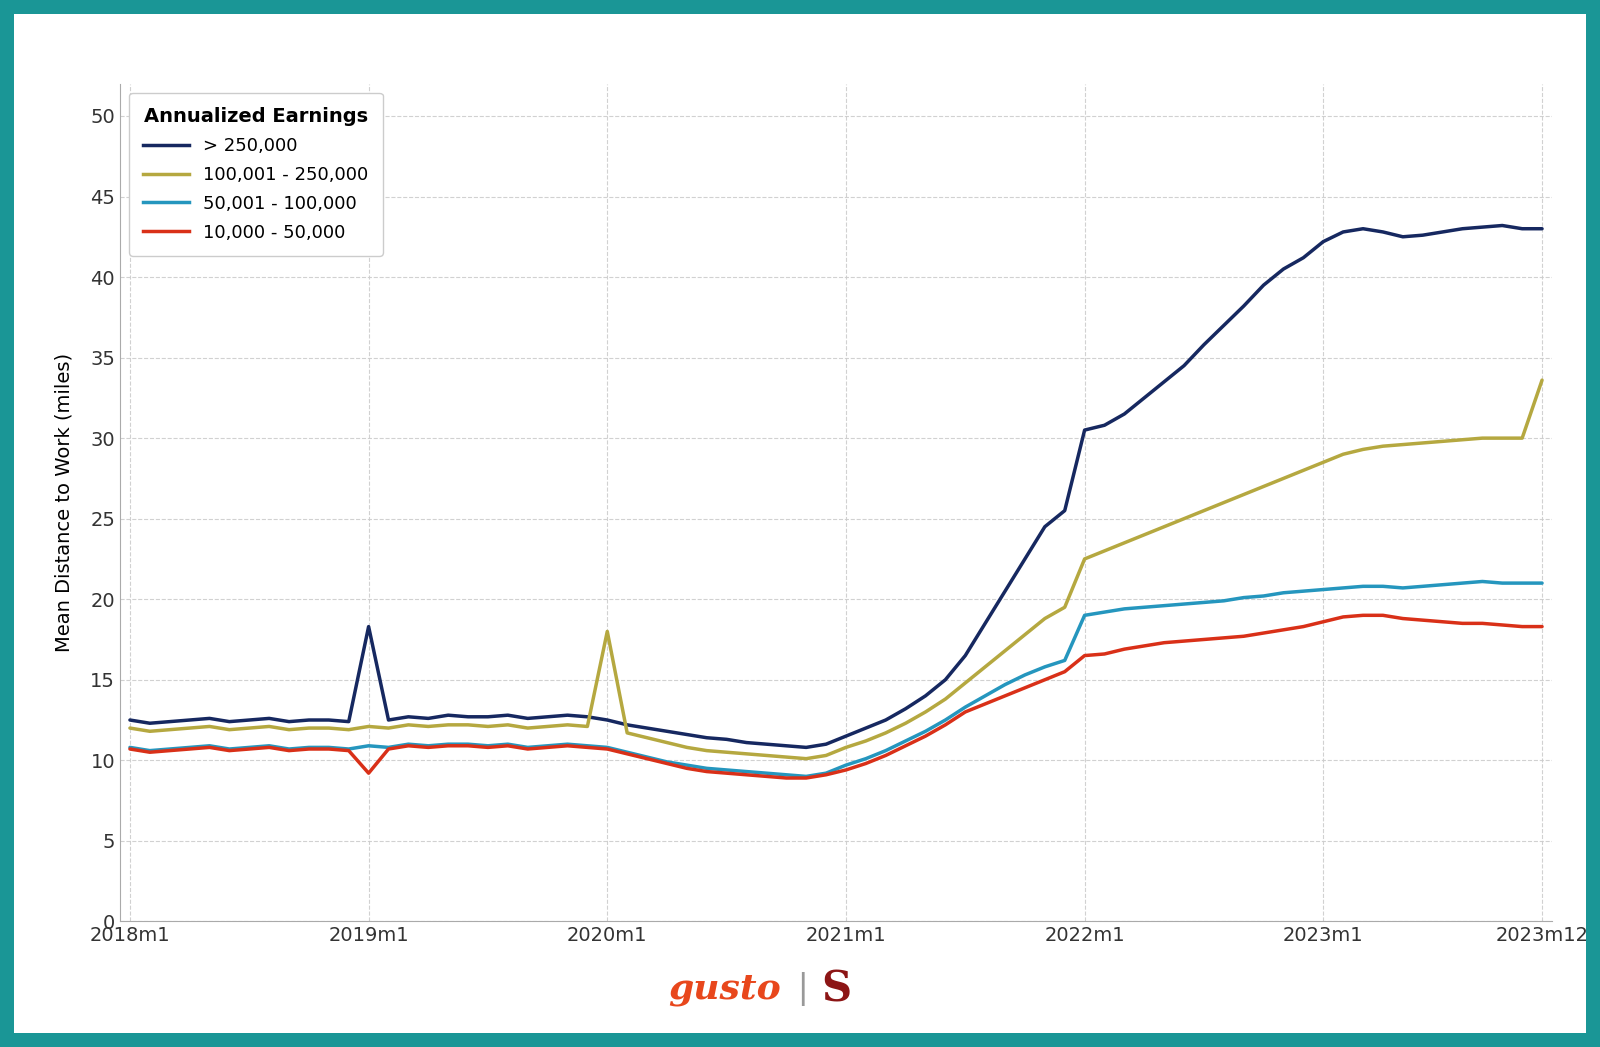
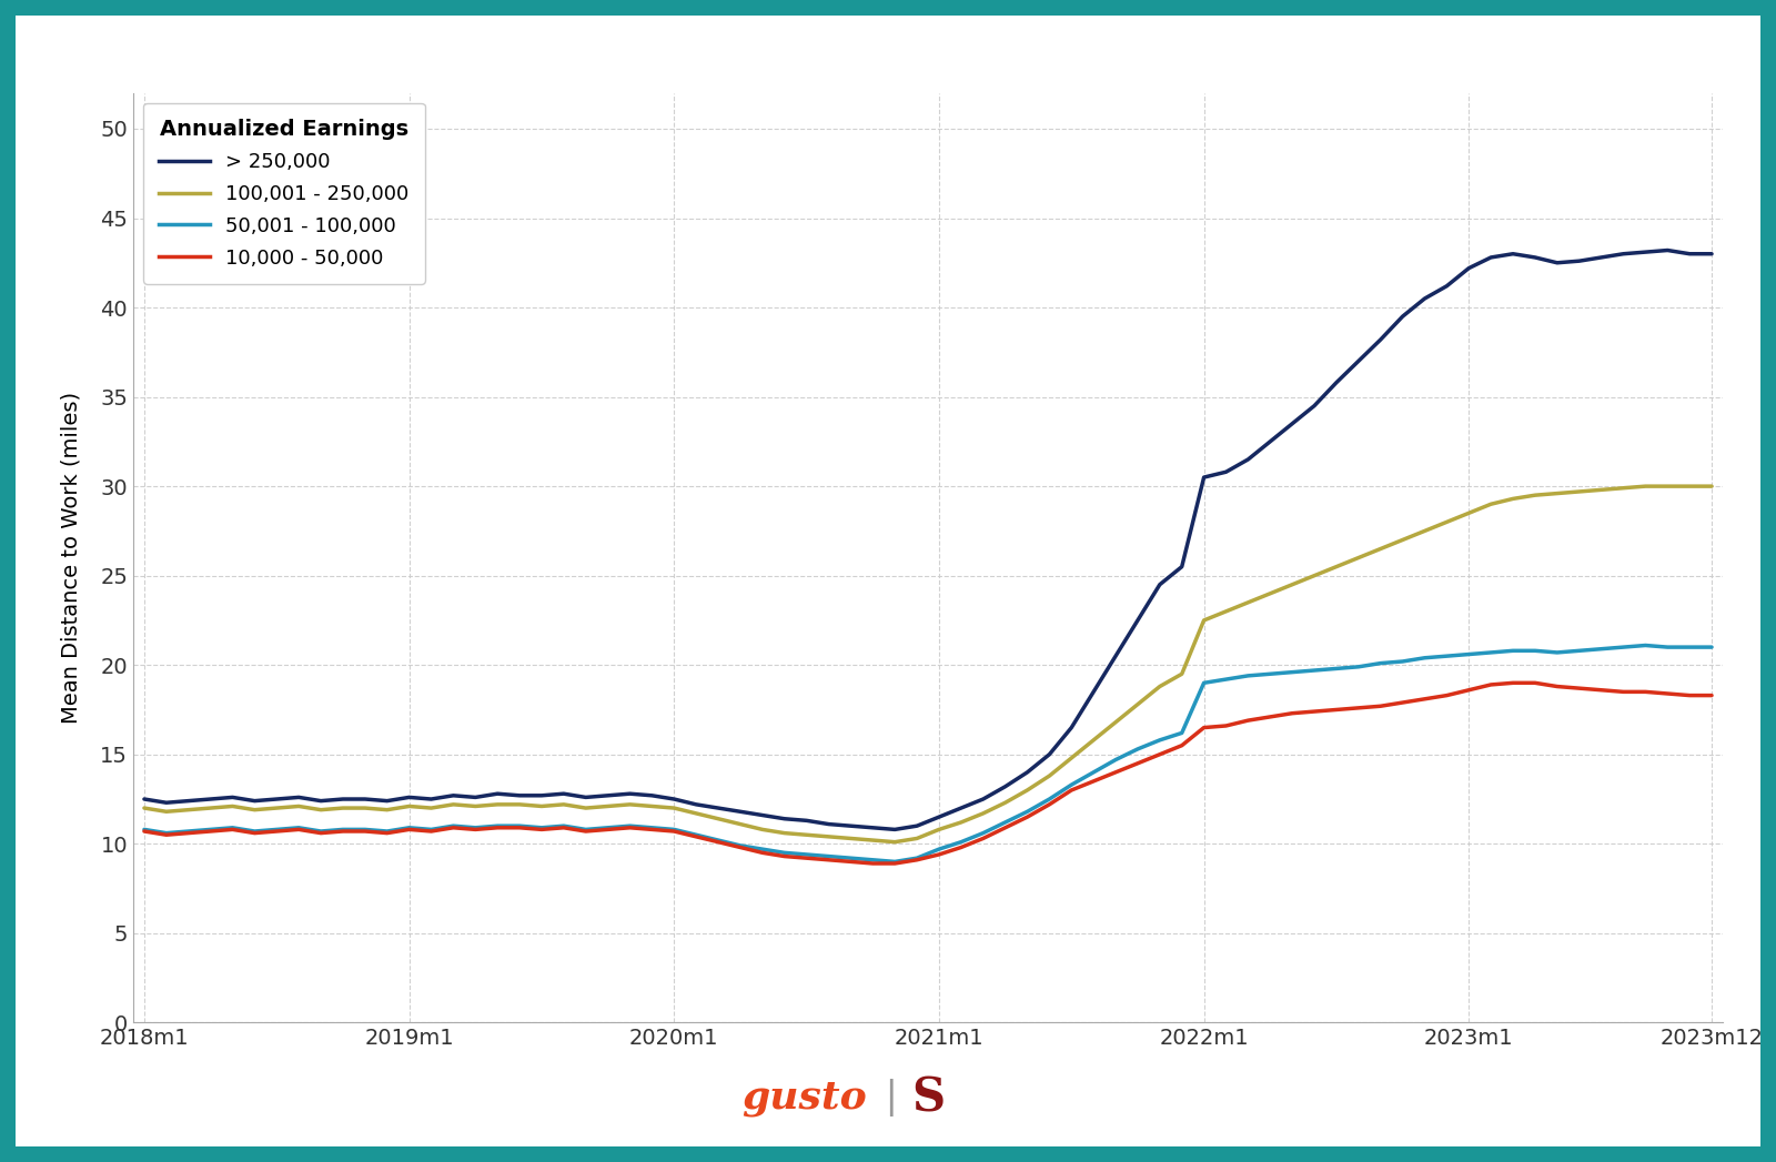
> 250,000/2019m1: 18.3 -> 12.6
10,000 - 50,000/2019m1: 9.2 -> 10.8
100,001 - 250,000/2020m1: 18.0 -> 12.0
100,001 - 250,000/2023m12: 33.6 -> 30.0
